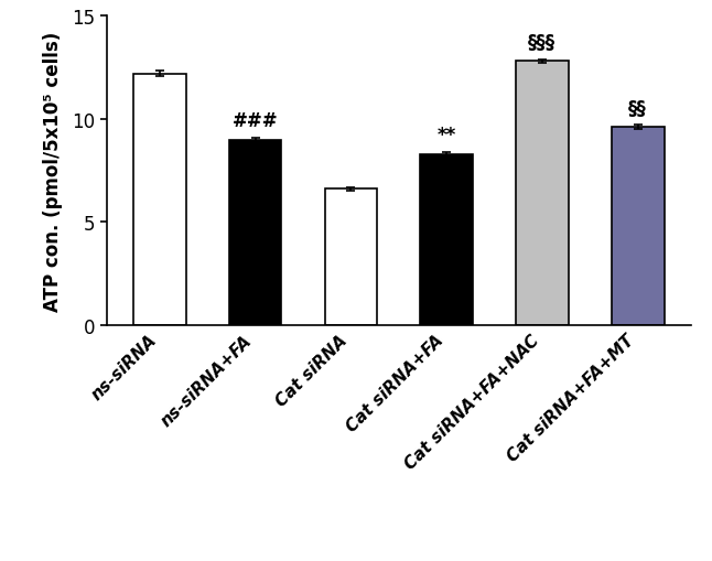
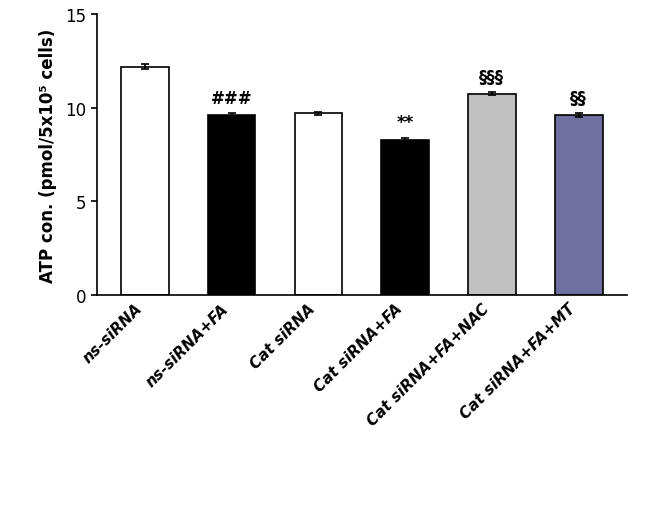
ns-siRNA+FA: 9.0 -> 9.6
Cat siRNA: 6.6 -> 9.7
Cat siRNA+FA+NAC: 12.8 -> 10.8
